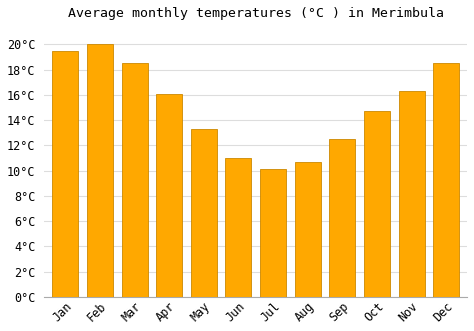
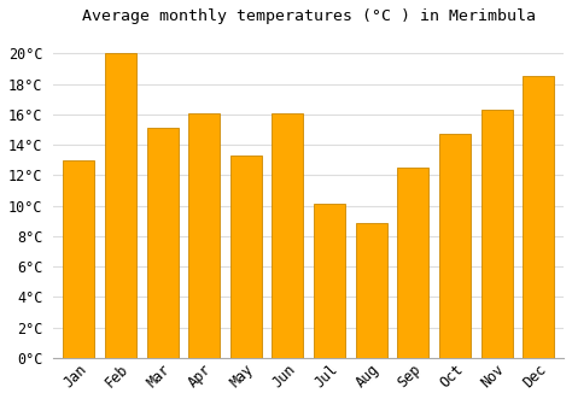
Jan: 19.5°C -> 13.0°C
Mar: 18.5°C -> 15.1°C
Jun: 11.0°C -> 16.1°C
Aug: 10.7°C -> 8.9°C
